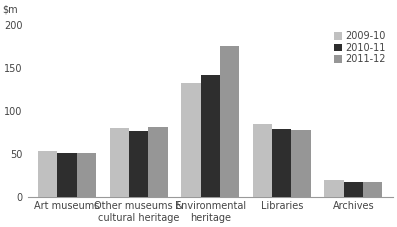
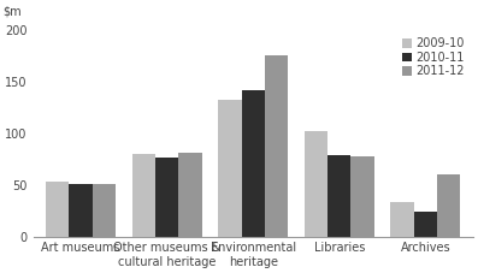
2009-10/Libraries: 85 -> 102
2009-10/Archives: 20 -> 34
2010-11/Archives: 17 -> 24
2011-12/Archives: 17 -> 60
